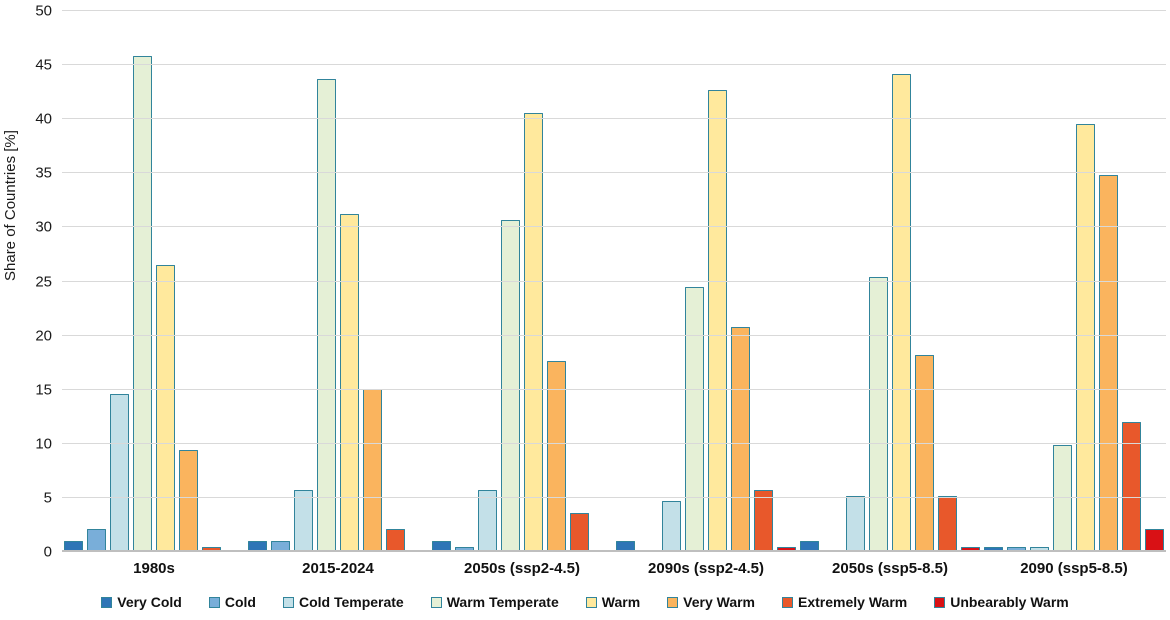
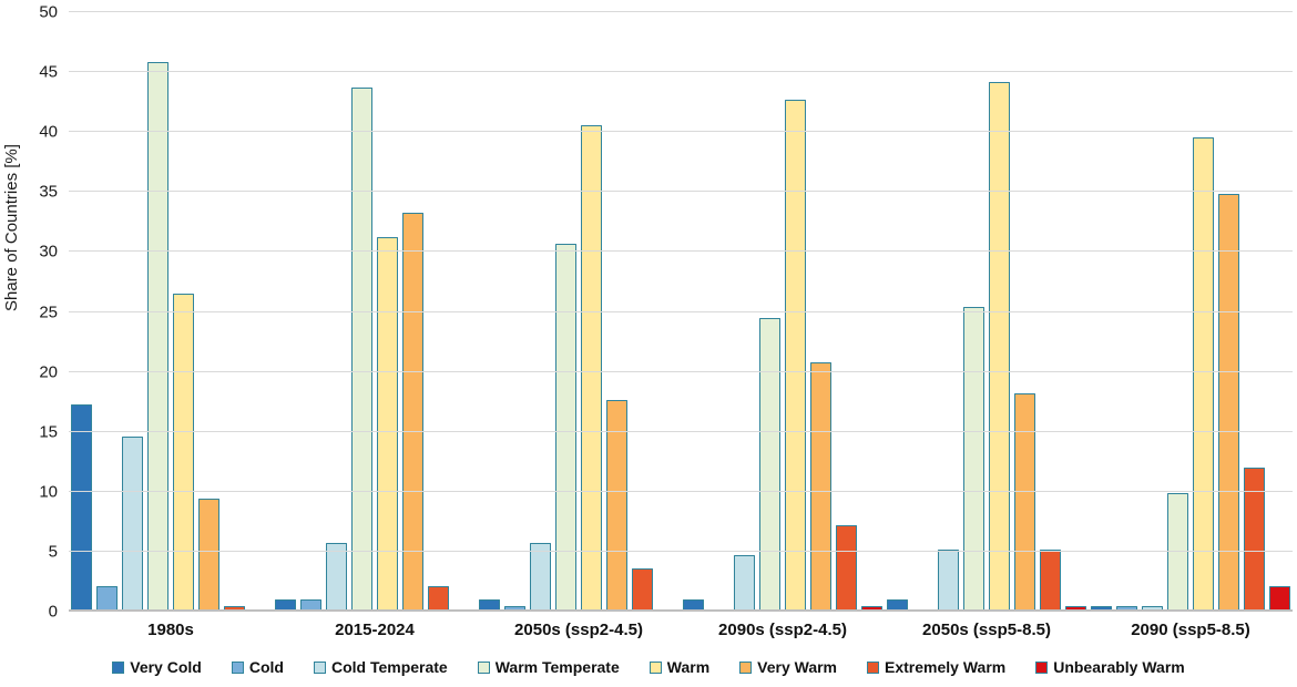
Very Cold/1980s: 1.0 -> 17.3
Very Warm/2015-2024: 15.1 -> 33.3
Extremely Warm/2090s (ssp2-4.5): 5.7 -> 7.2
